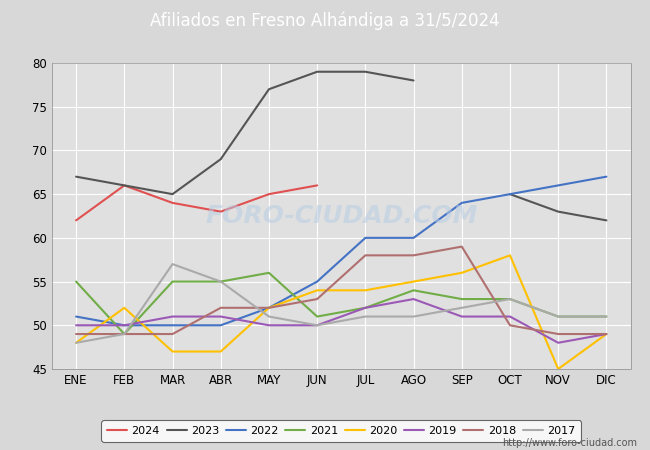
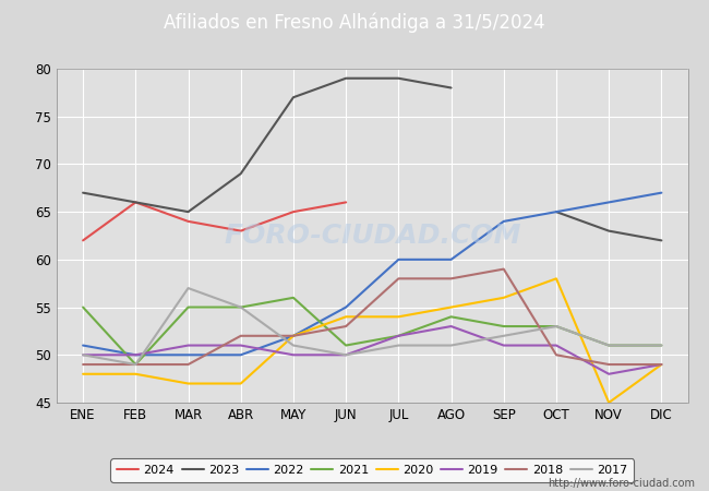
2017/ENE: 48 -> 50
2020/FEB: 52 -> 48
